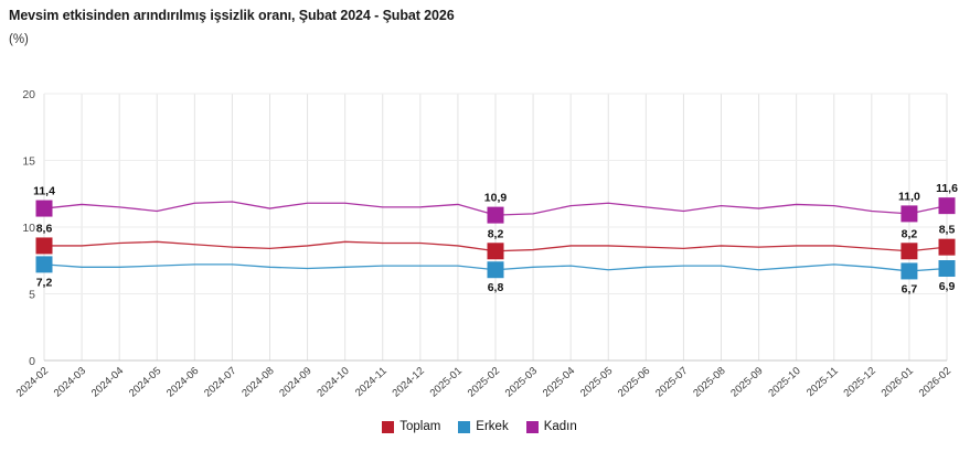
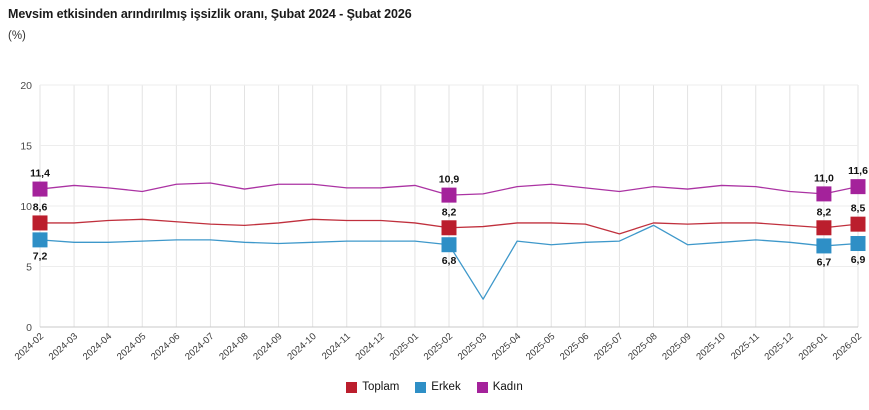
Erkek/2025-03: 7.0 -> 2.3
Toplam/2025-07: 8.4 -> 7.7
Erkek/2025-08: 7.1 -> 8.4
